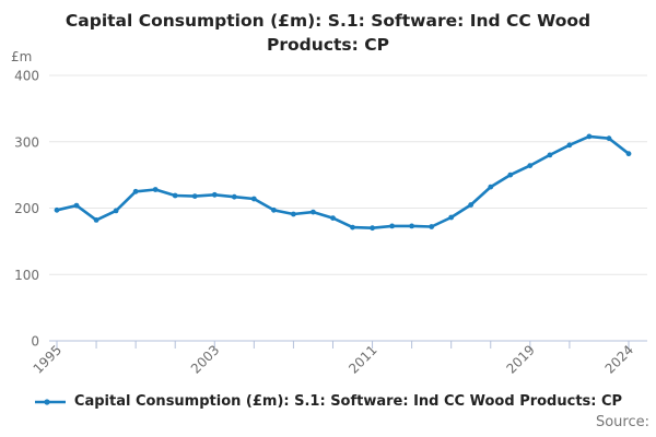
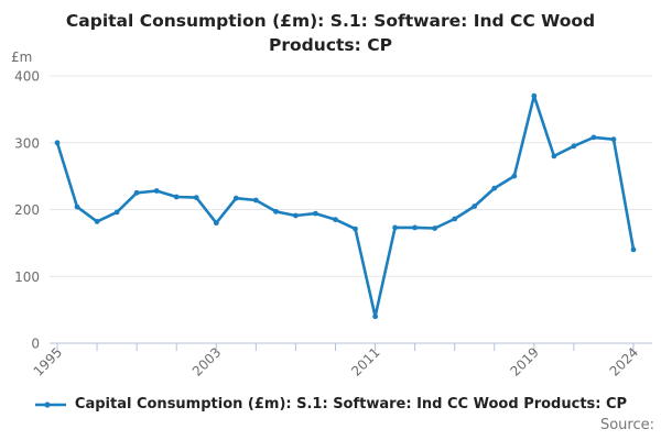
1995: 200 -> 300
2003: 220 -> 180
2011: 170 -> 40
2019: 260 -> 370
2024: 280 -> 140
